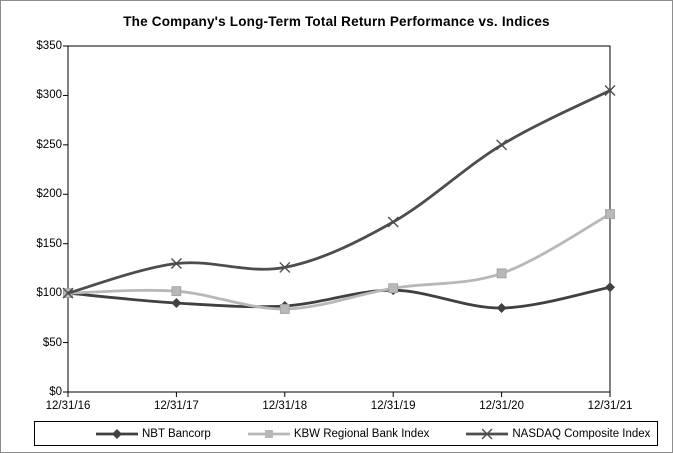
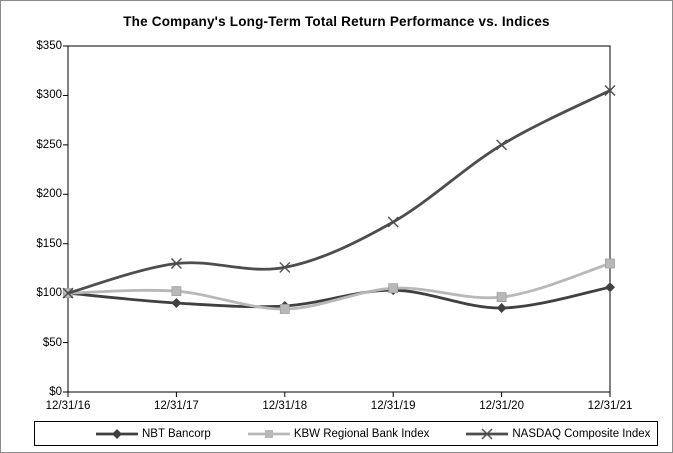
KBW Regional Bank Index/12/31/20: $120 -> $100
KBW Regional Bank Index/12/31/21: $180 -> $130
